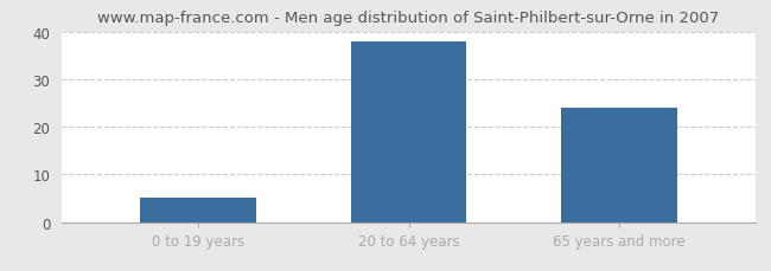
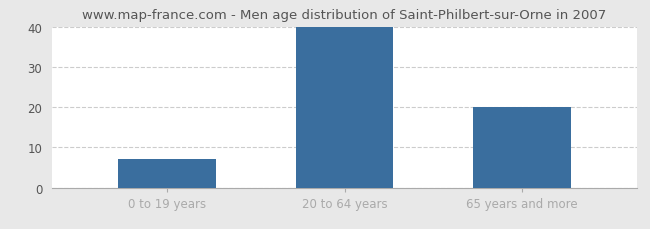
0 to 19 years: 5 -> 7
20 to 64 years: 38 -> 40
65 years and more: 24 -> 20
